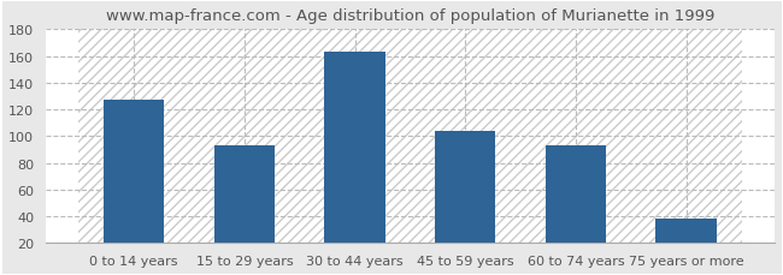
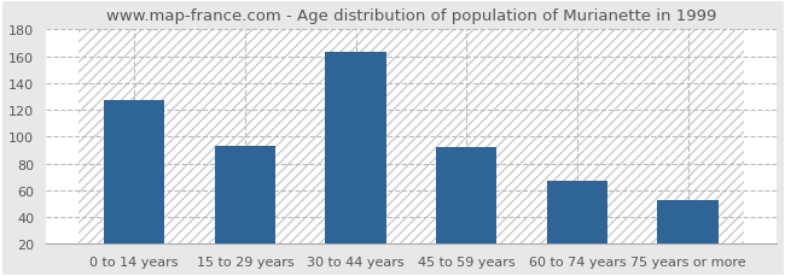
45 to 59 years: 104 -> 92
60 to 74 years: 93 -> 67
75 years or more: 38 -> 53
